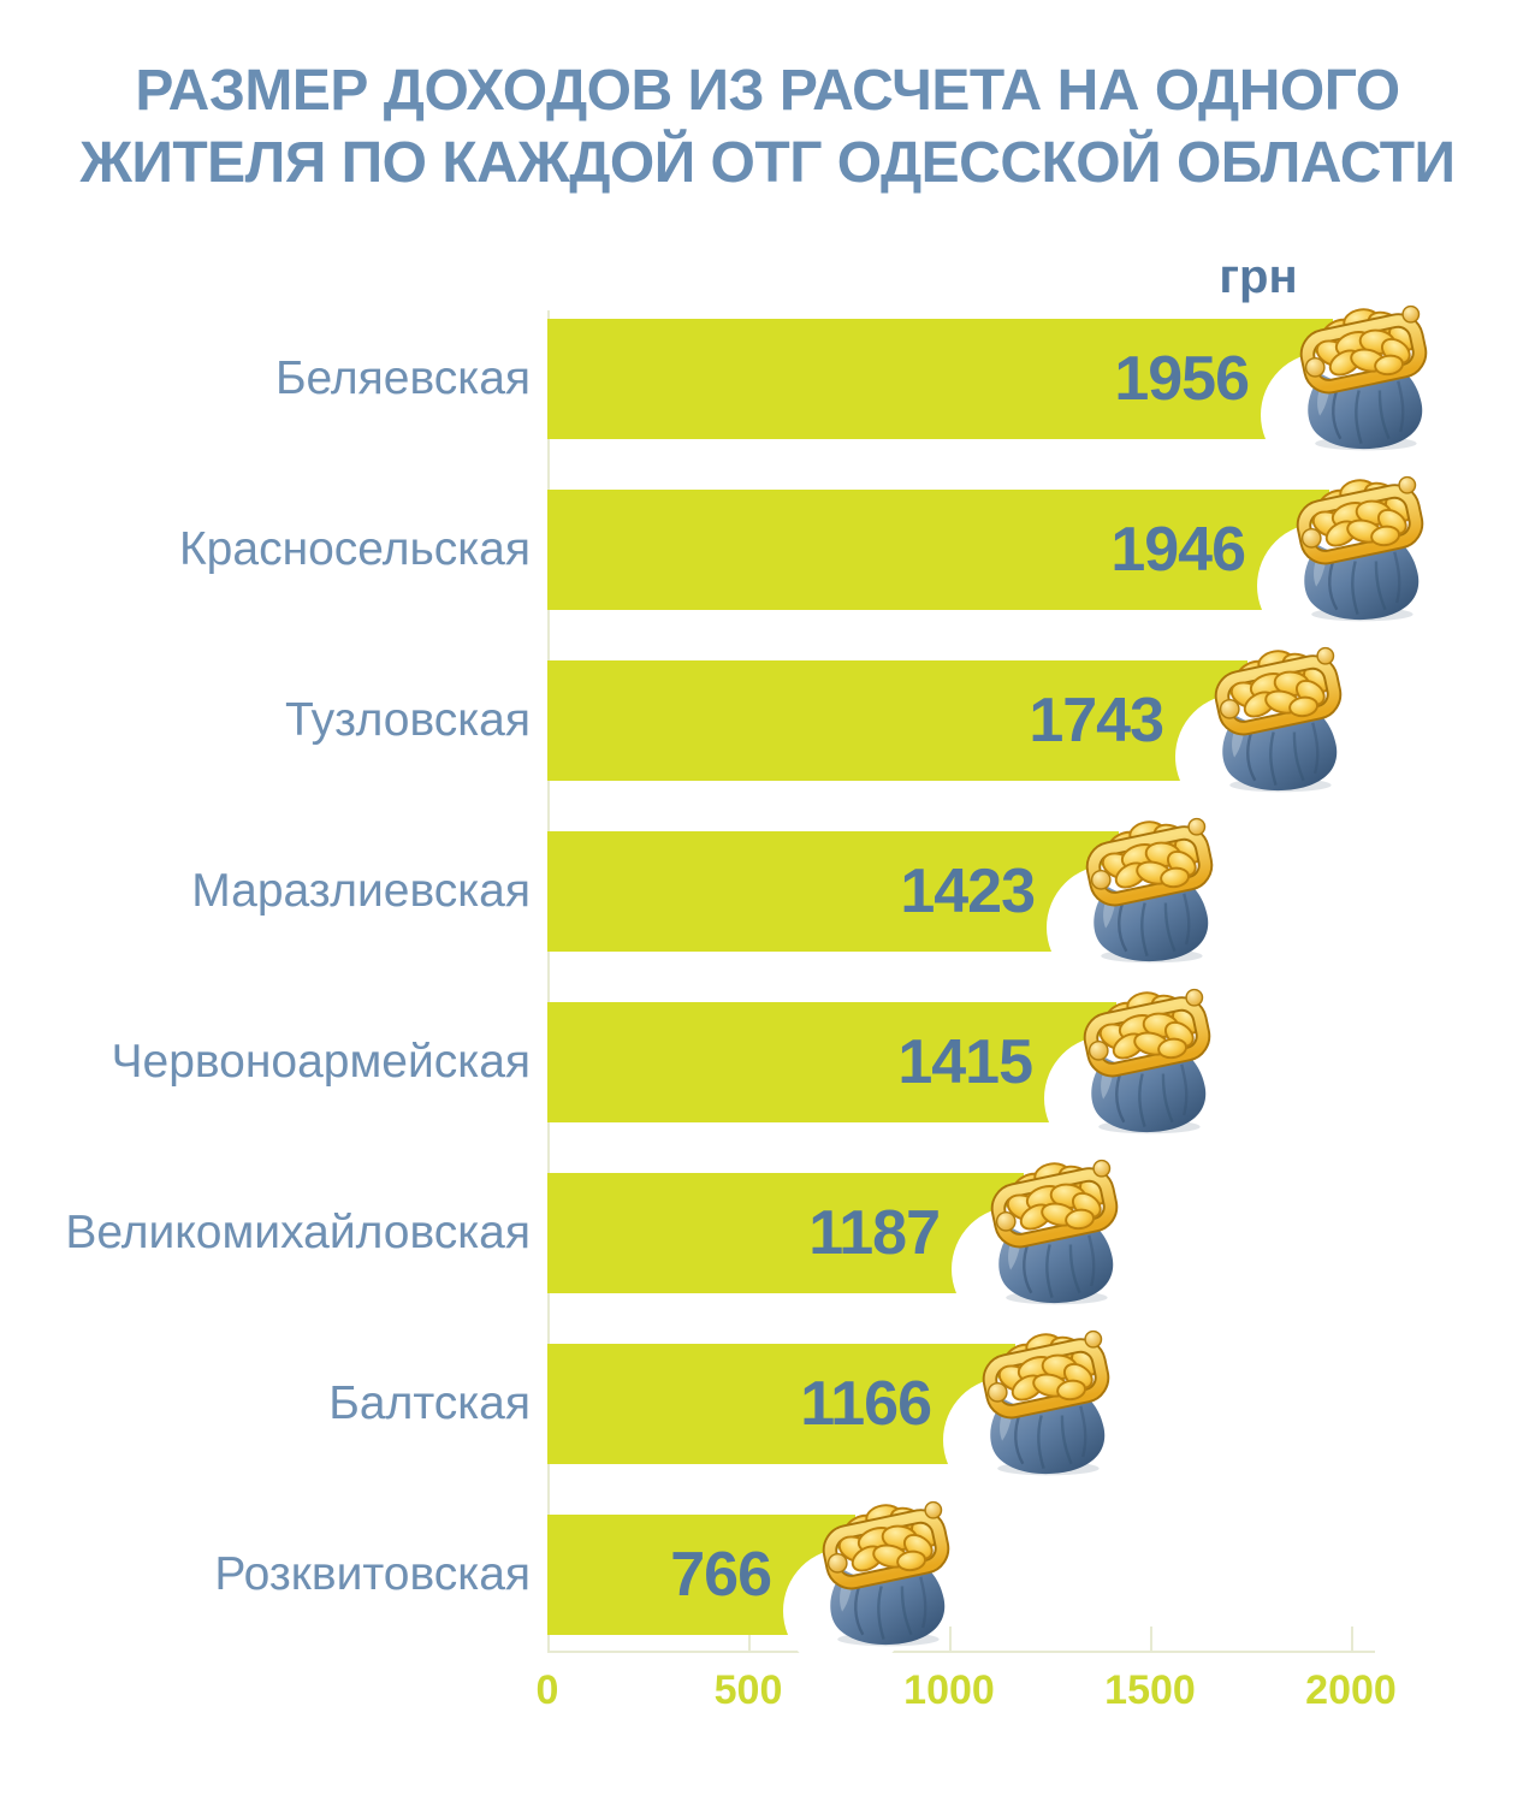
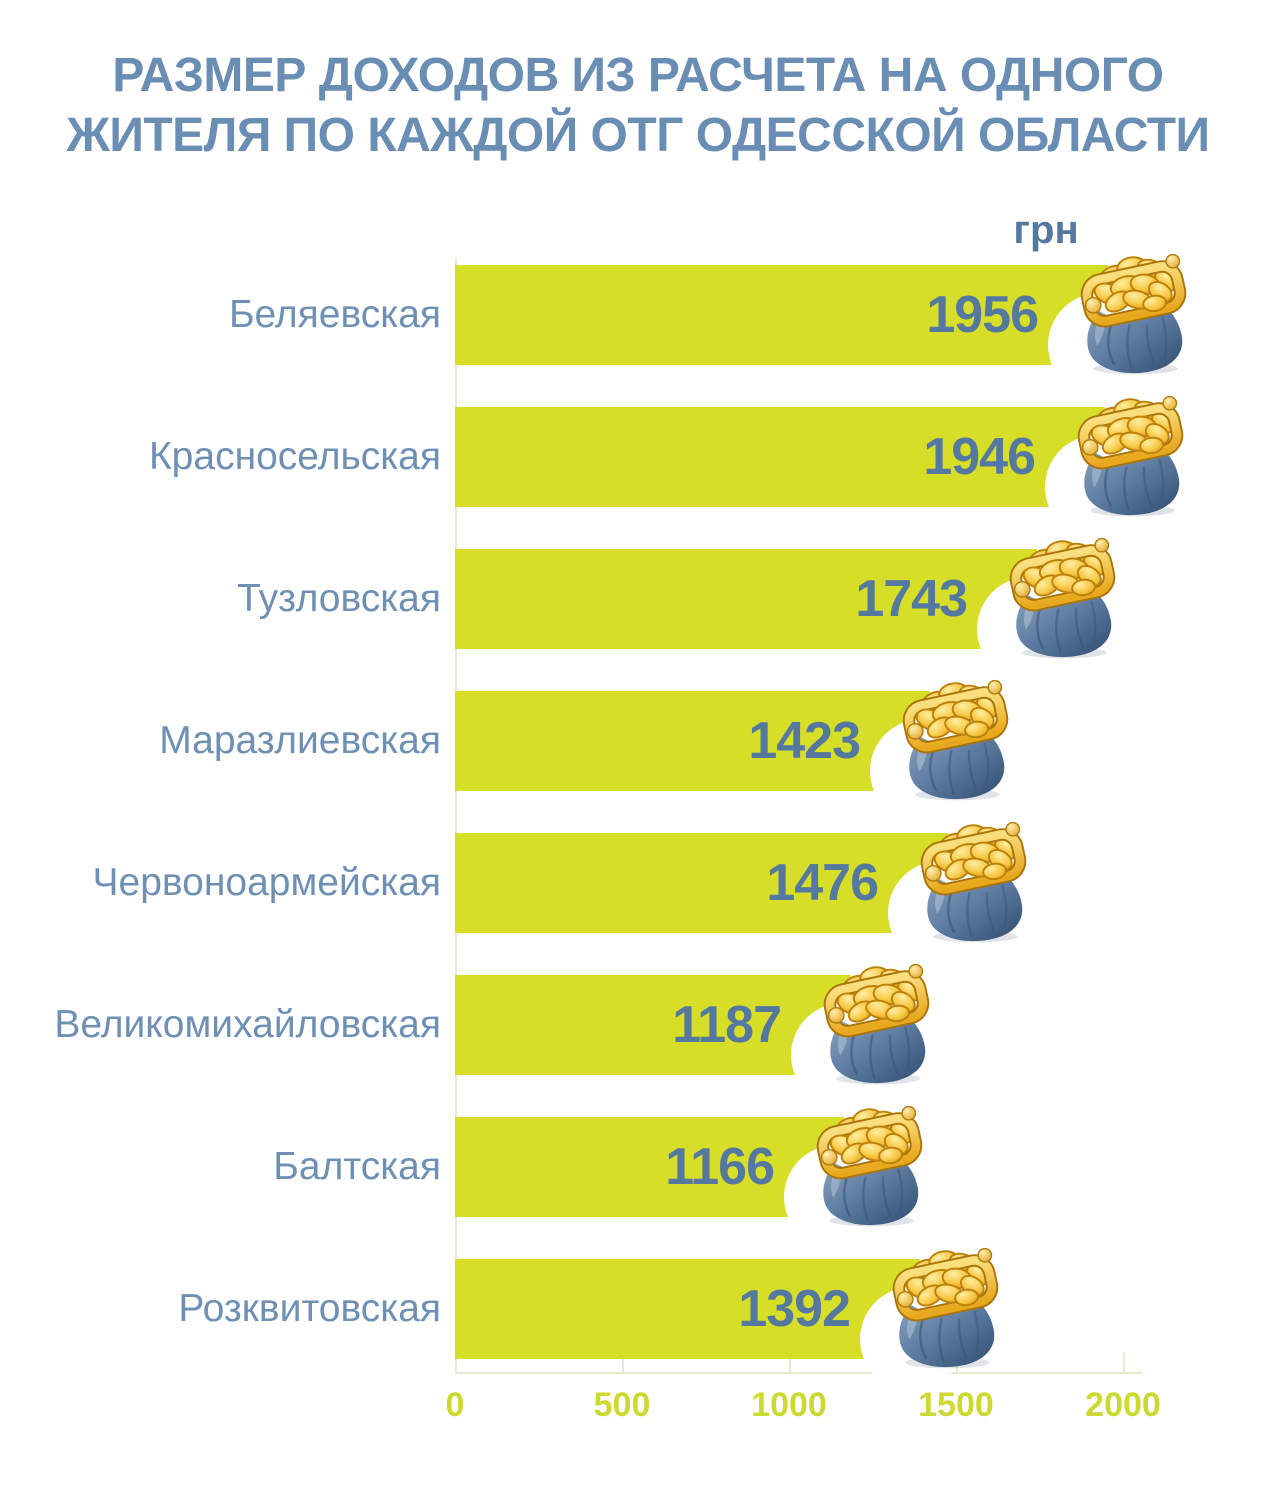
Червоноармейская: 1415 -> 1476
Розквитовская: 766 -> 1392
